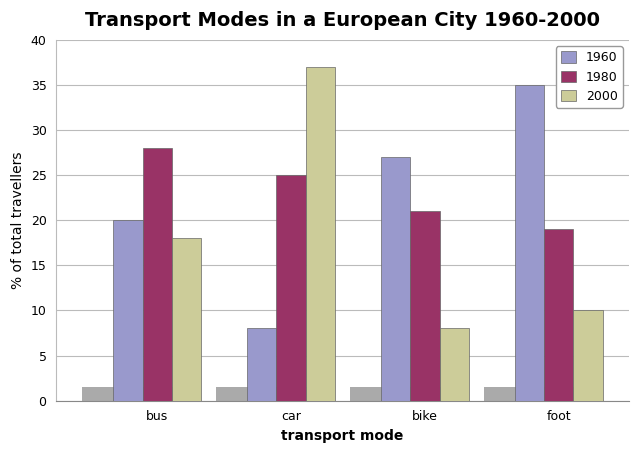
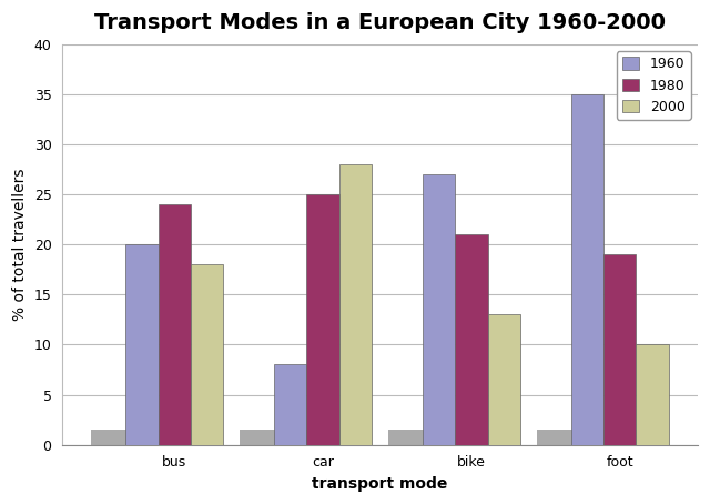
1980/bus: 28 -> 24
2000/car: 37 -> 28
2000/bike: 8 -> 13
